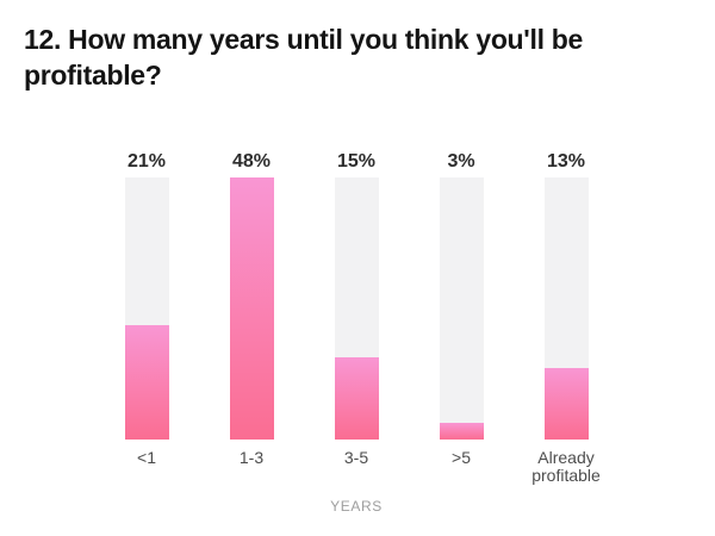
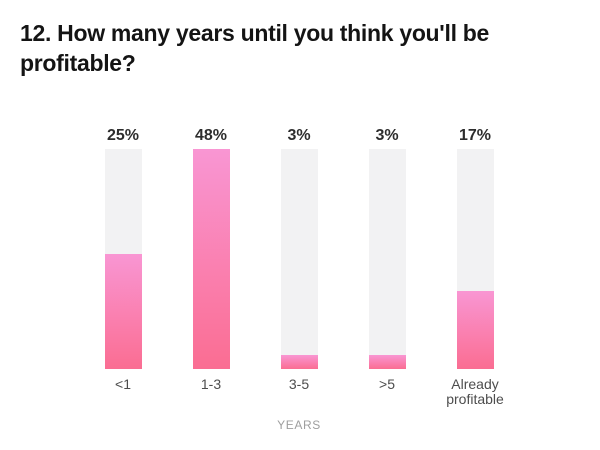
<1: 21% -> 25%
3-5: 15% -> 3%
Already profitable: 13% -> 17%
